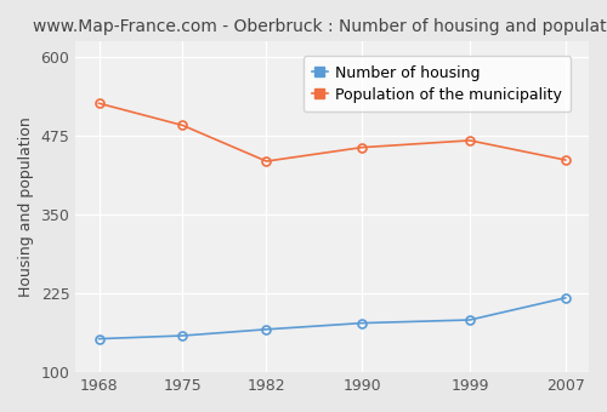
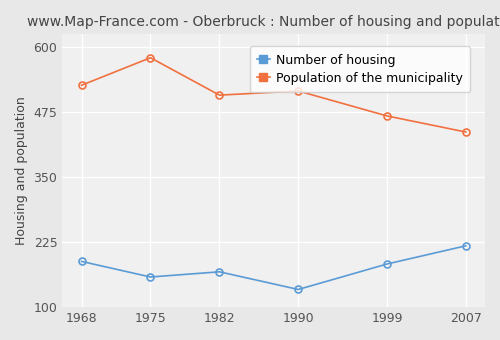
Number of housing/1968: 153 -> 188
Population of the municipality/1975: 492 -> 580
Population of the municipality/1982: 435 -> 508
Number of housing/1990: 178 -> 134
Population of the municipality/1990: 457 -> 516
